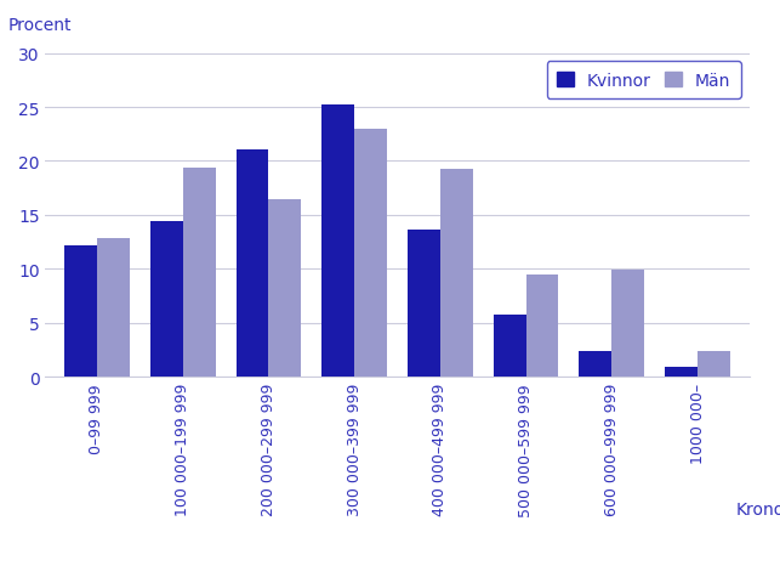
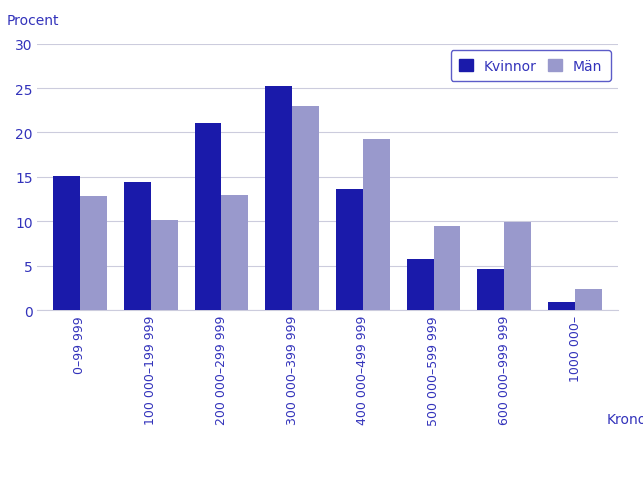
Kvinnor/0–99 999: 12.2 -> 15.1
Män/100 000–199 999: 19.4 -> 10.1
Män/200 000–299 999: 16.4 -> 13.0
Kvinnor/600 000–999 999: 2.4 -> 4.6
